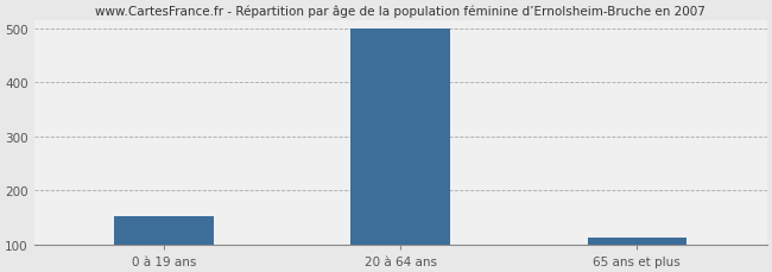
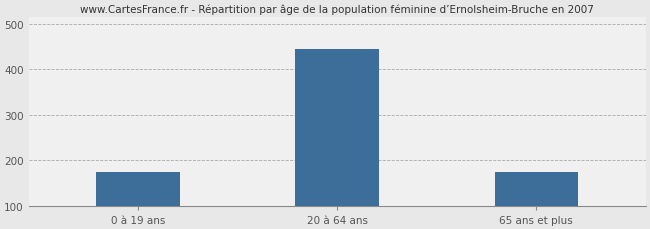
0 à 19 ans: 153 -> 175
20 à 64 ans: 500 -> 445
65 ans et plus: 112 -> 175
